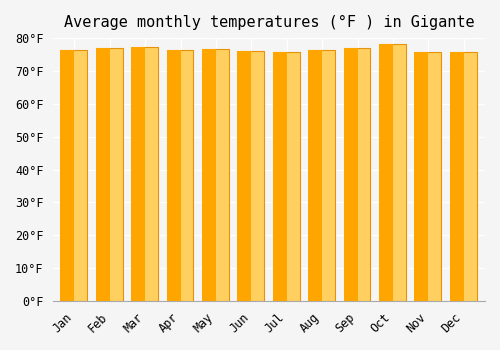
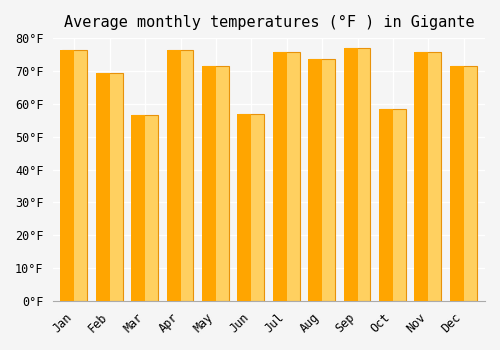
Feb: 77.0°F -> 69.5°F
Mar: 77.2°F -> 56.5°F
May: 76.8°F -> 71.5°F
Jun: 76.0°F -> 57.0°F
Aug: 76.5°F -> 73.5°F
Oct: 78.3°F -> 58.5°F
Dec: 75.8°F -> 71.5°F
